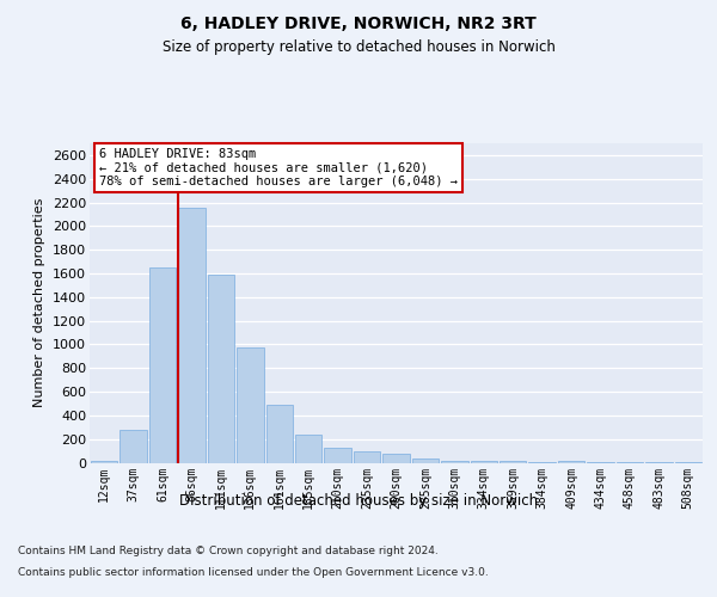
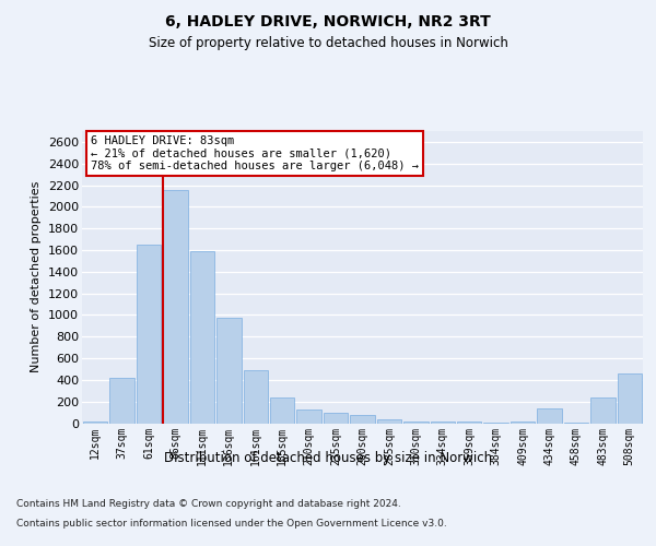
37sqm: 280 -> 420
434sqm: 0 -> 140
483sqm: 0 -> 240
508sqm: 10 -> 460
